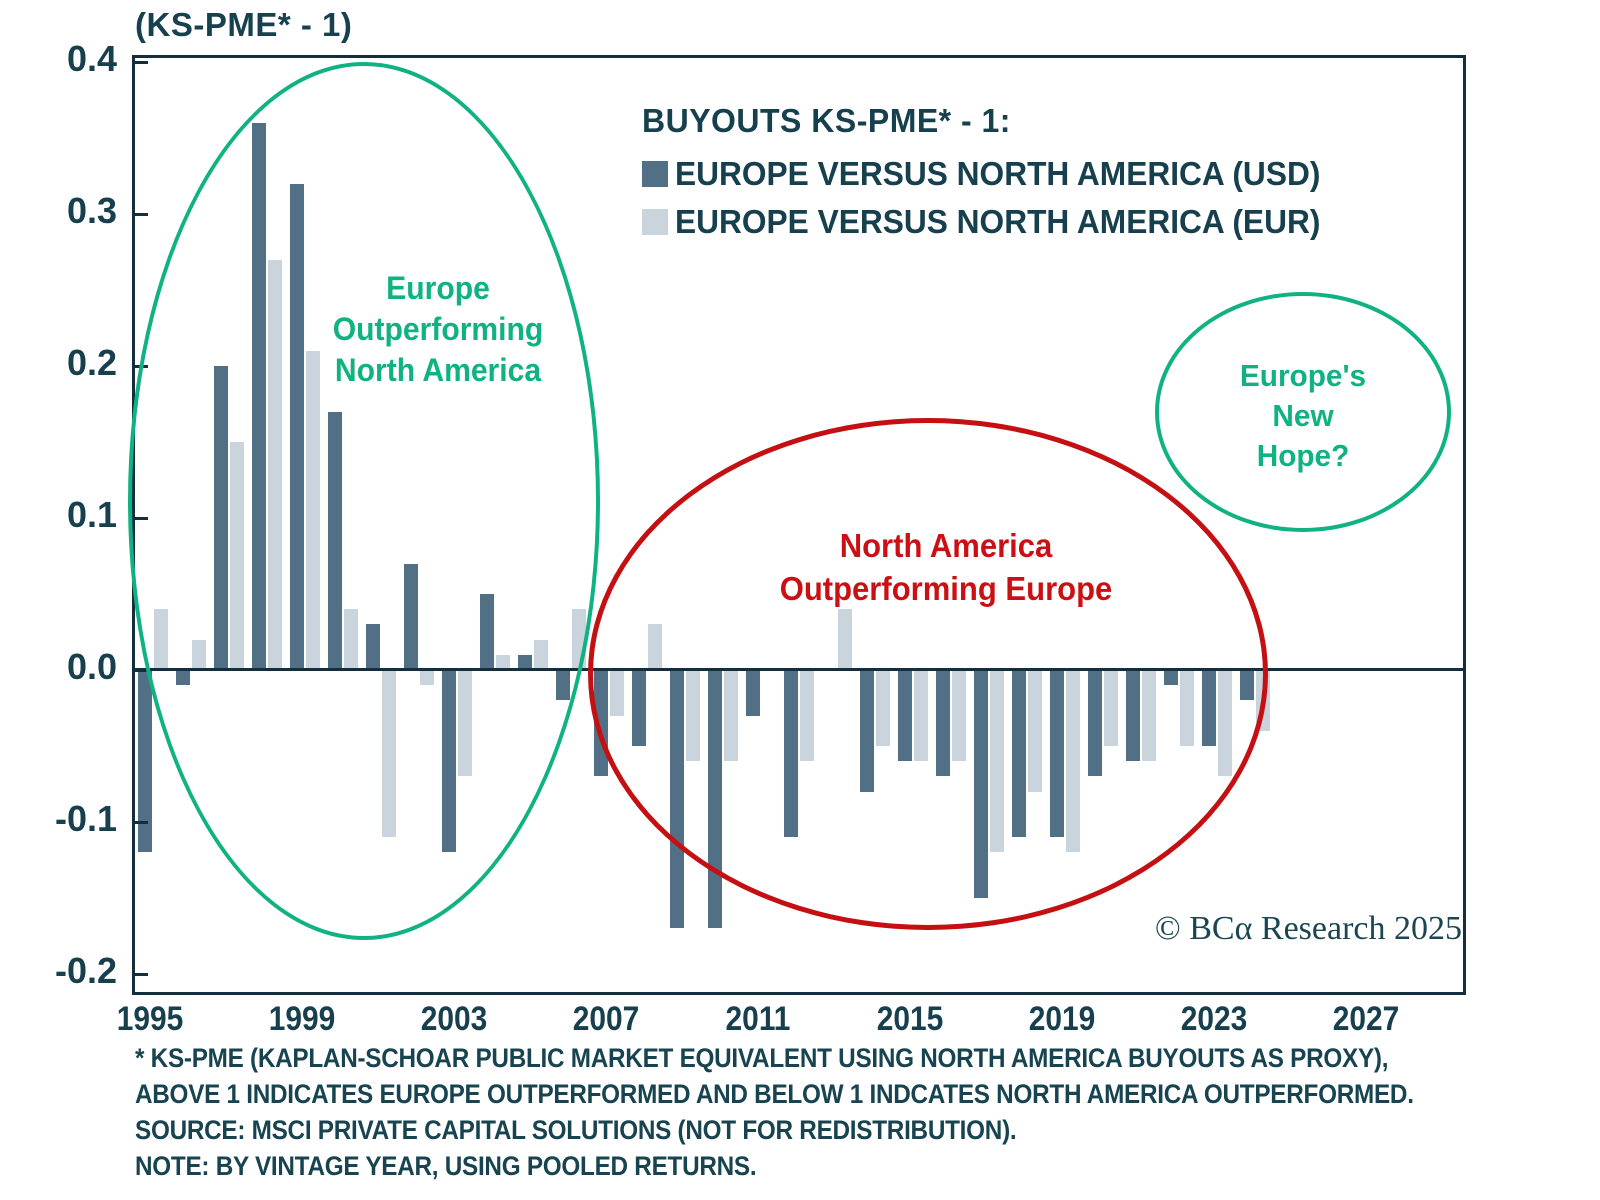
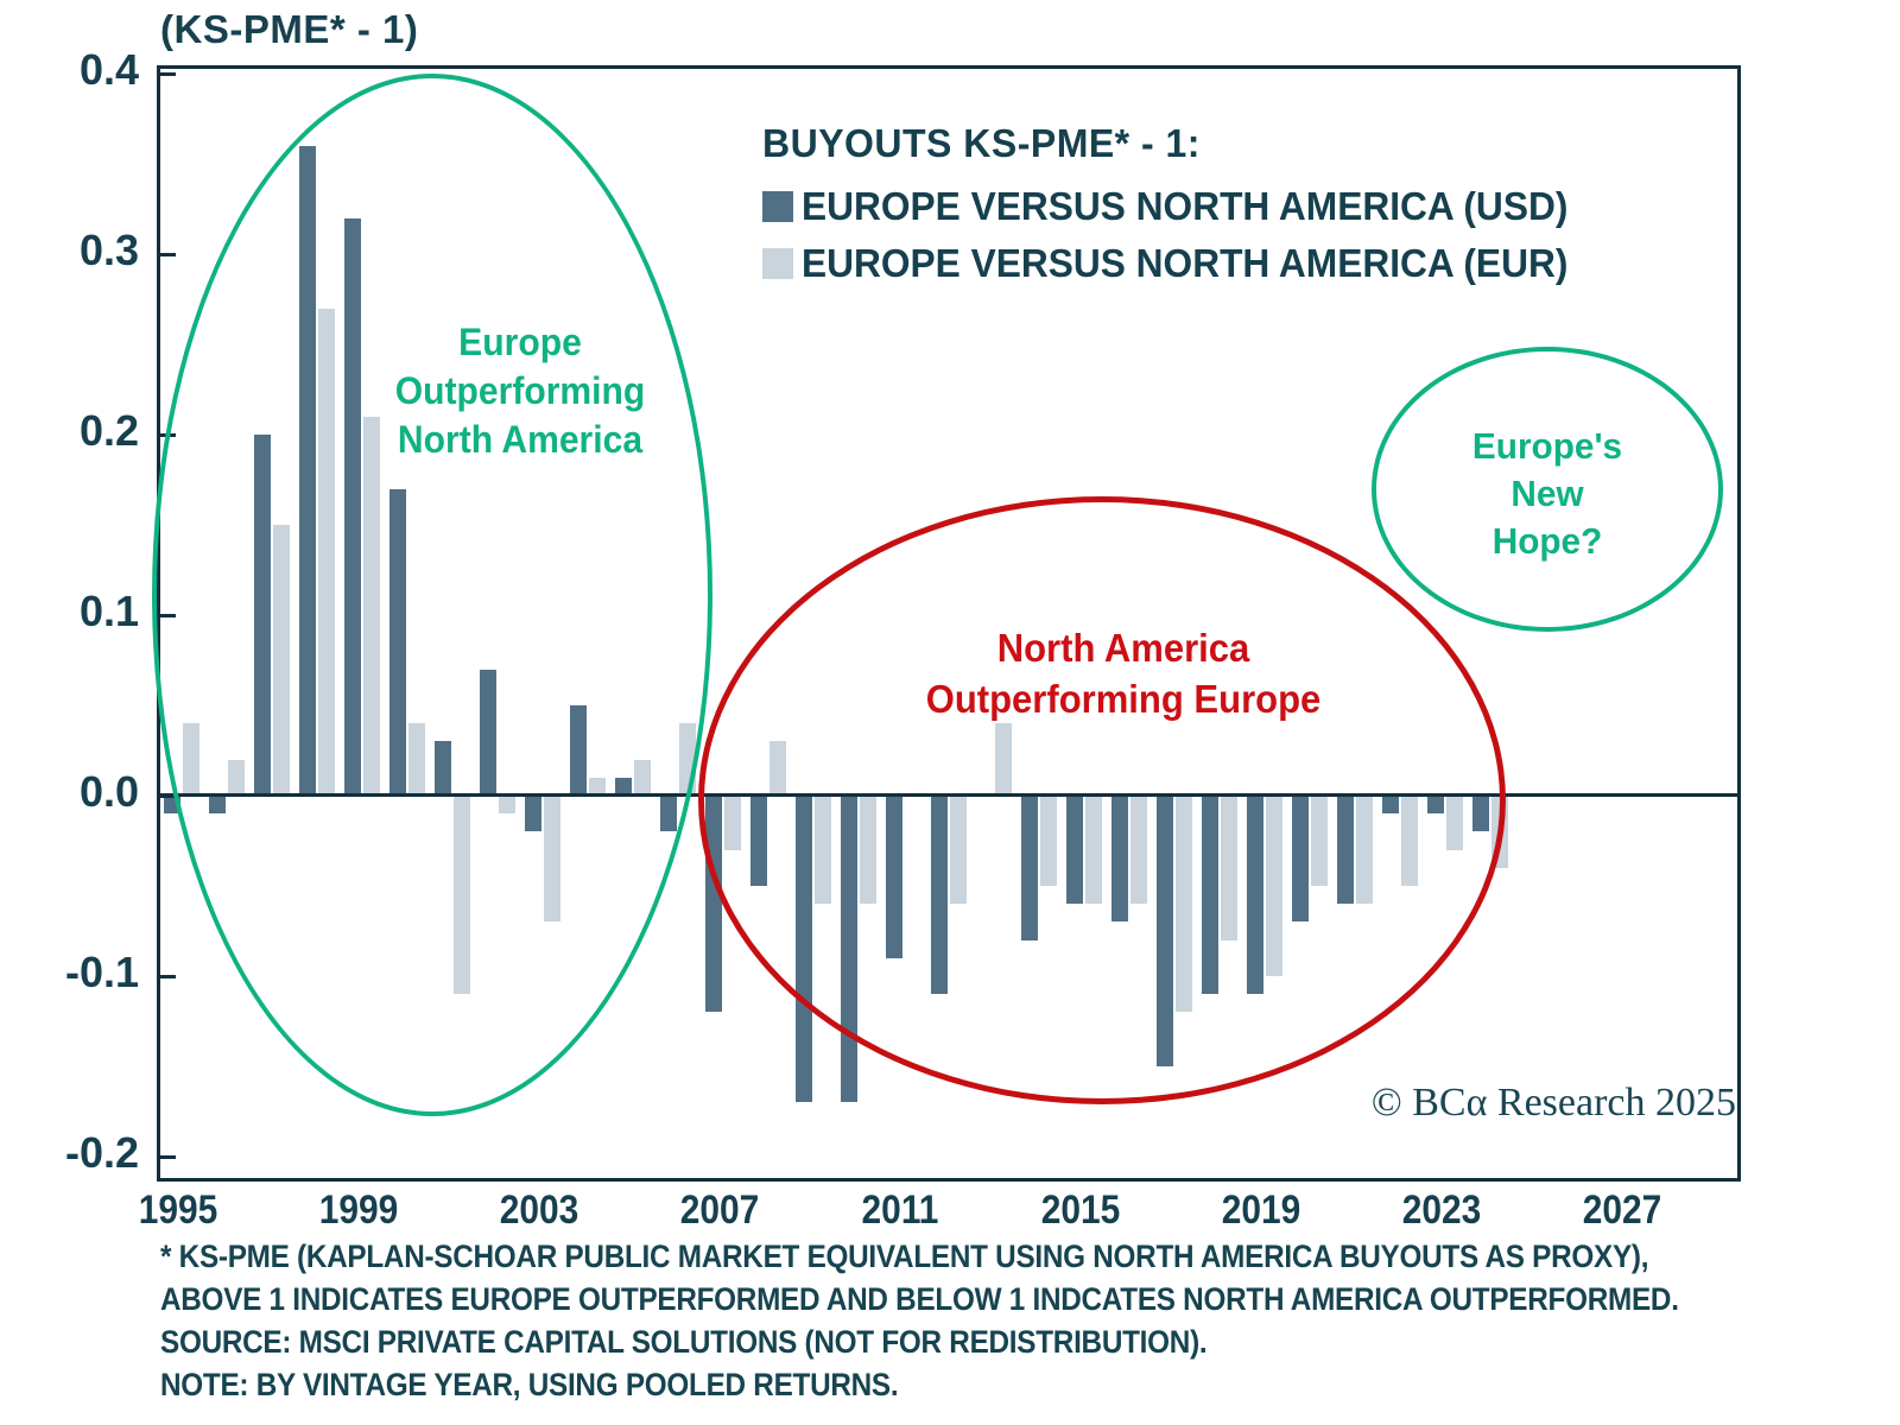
EUROPE VERSUS NORTH AMERICA (USD)/1995: -0.12 -> -0.01
EUROPE VERSUS NORTH AMERICA (USD)/2003: -0.12 -> -0.02
EUROPE VERSUS NORTH AMERICA (USD)/2007: -0.07 -> -0.12
EUROPE VERSUS NORTH AMERICA (USD)/2011: -0.03 -> -0.09
EUROPE VERSUS NORTH AMERICA (EUR)/2019: -0.12 -> -0.10
EUROPE VERSUS NORTH AMERICA (USD)/2023: -0.05 -> -0.01
EUROPE VERSUS NORTH AMERICA (EUR)/2023: -0.07 -> -0.03
